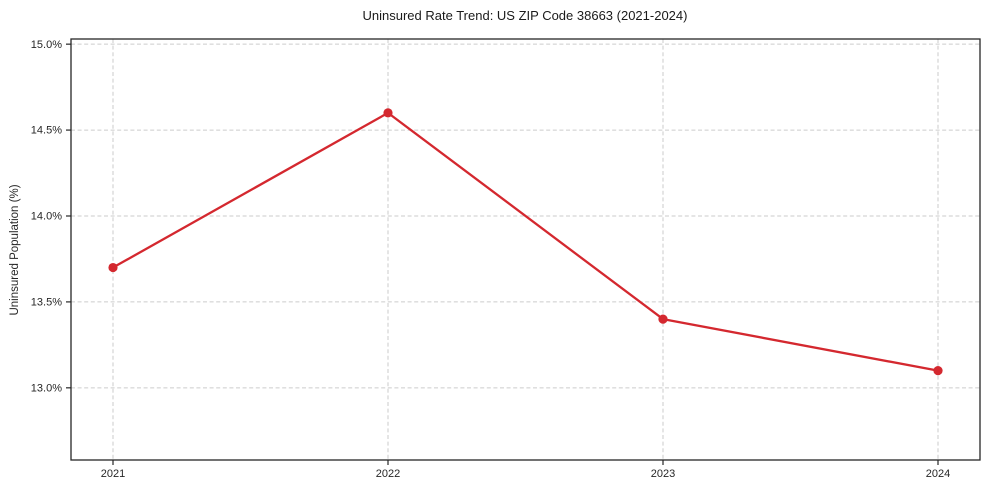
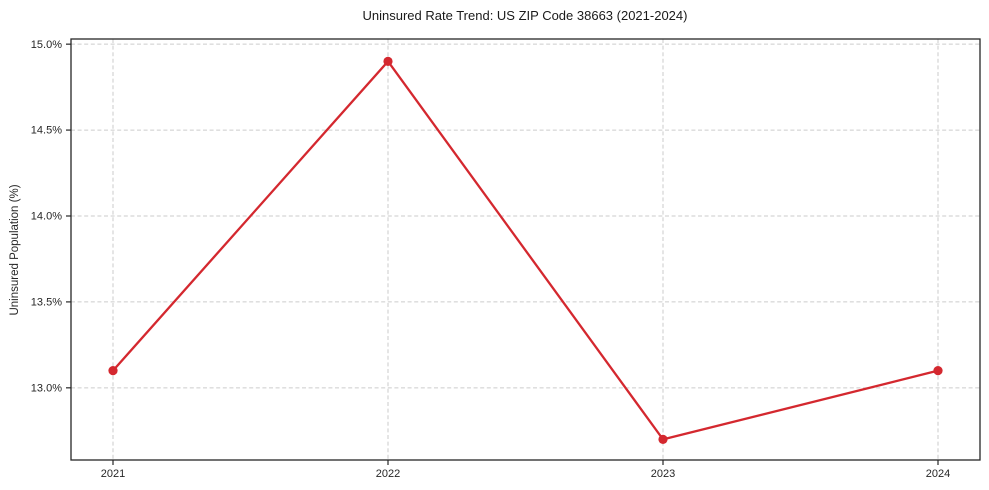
2021: 13.7% -> 13.1%
2022: 14.6% -> 14.9%
2023: 13.4% -> 12.7%
